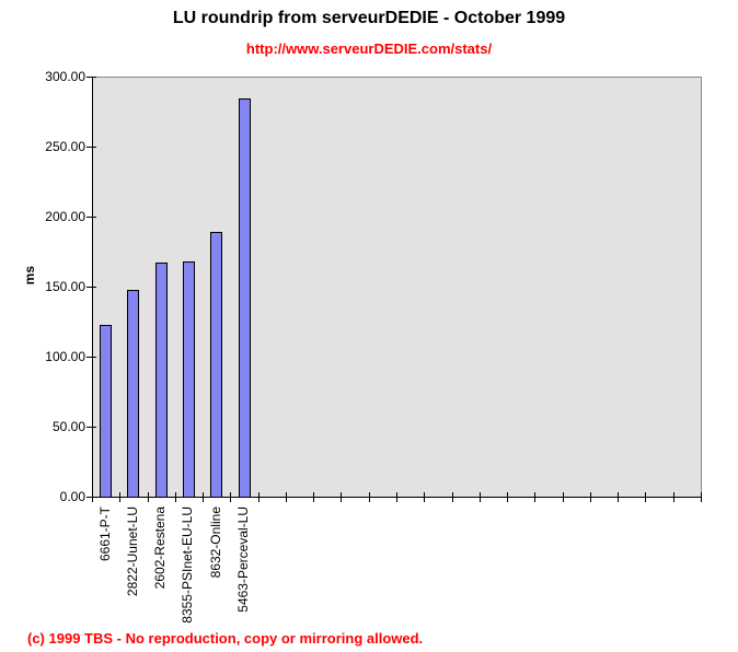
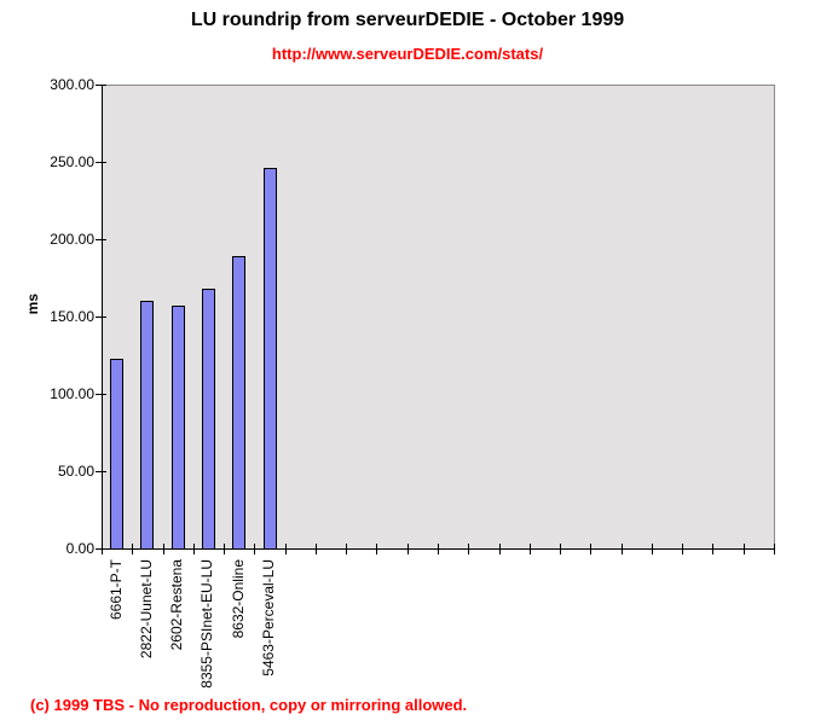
2822-Uunet-LU: 148 -> 160
2602-Restena: 167 -> 157
5463-Perceval-LU: 284 -> 246
